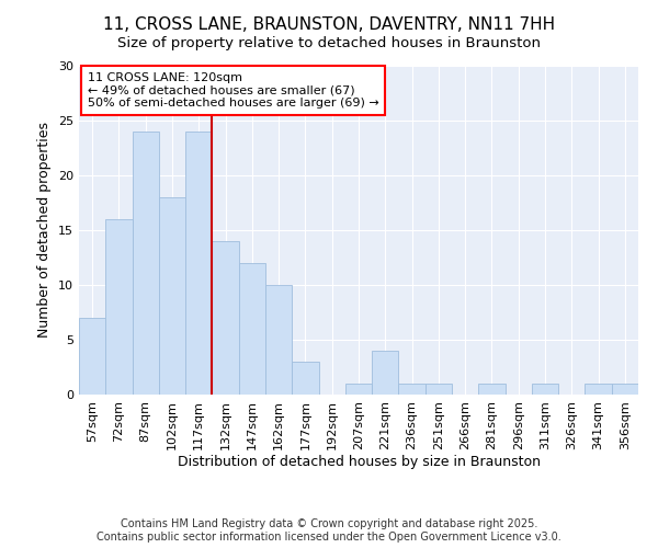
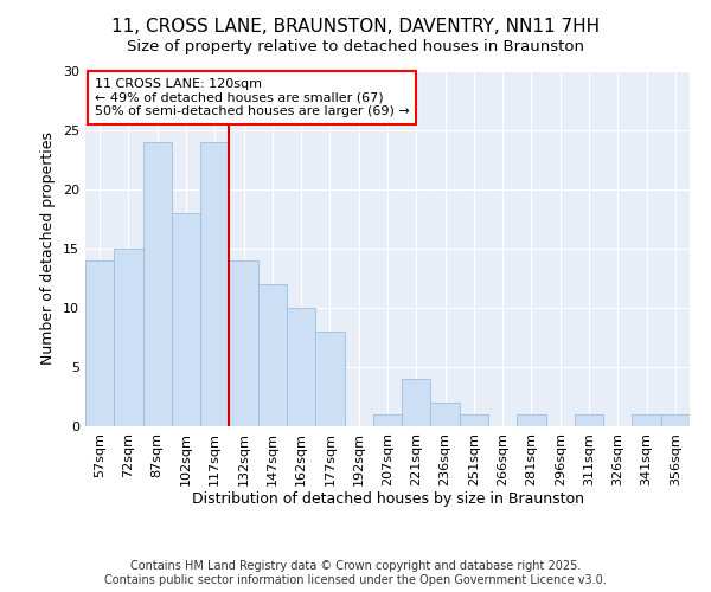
57sqm: 7 -> 14
72sqm: 16 -> 15
177sqm: 3 -> 8
236sqm: 1 -> 2
